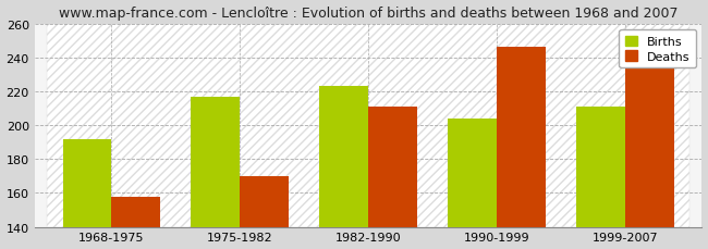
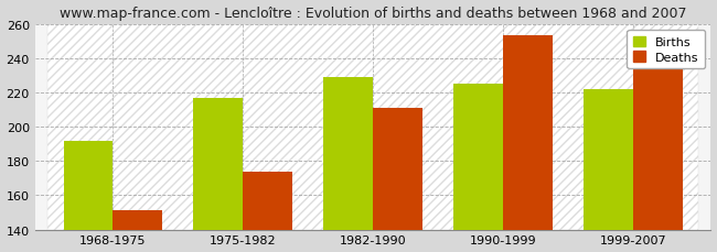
Deaths/1968-1975: 158 -> 151
Deaths/1975-1982: 170 -> 174
Births/1982-1990: 223 -> 229
Births/1990-1999: 204 -> 225
Deaths/1990-1999: 246 -> 253
Births/1999-2007: 211 -> 222
